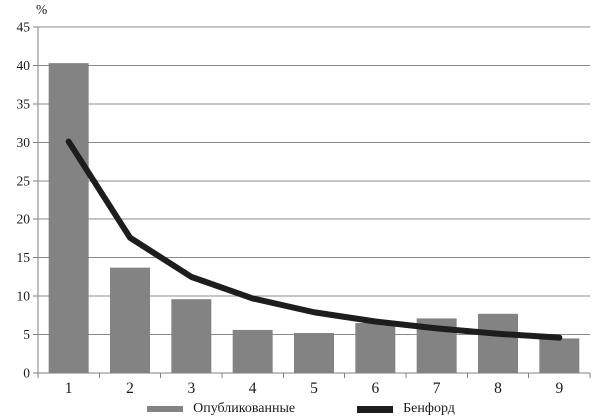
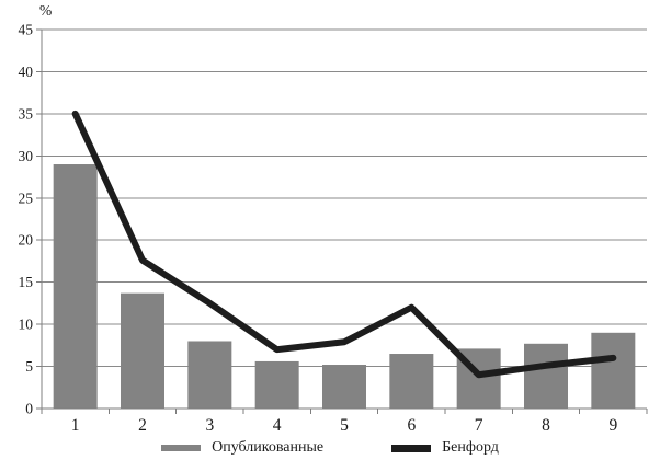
Опубликованные/1: 40 -> 29
Бенфорд/1: 30 -> 35
Опубликованные/3: 10 -> 8
Бенфорд/4: 10 -> 7
Бенфорд/6: 7 -> 12
Бенфорд/7: 6 -> 4
Опубликованные/9: 4 -> 9
Бенфорд/9: 5 -> 6
